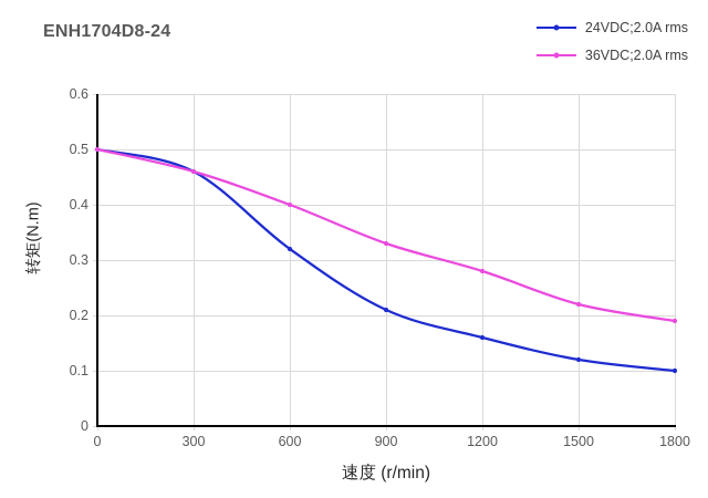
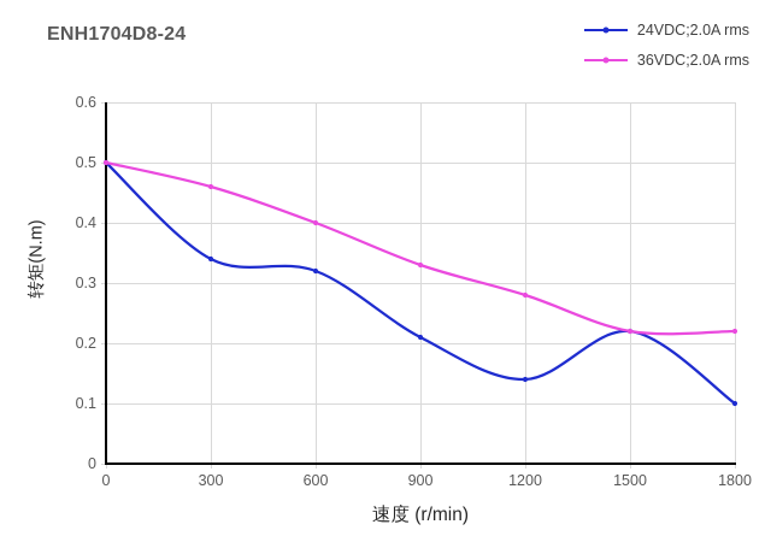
24VDC;2.0A rms/300: 0.46 -> 0.34
24VDC;2.0A rms/1200: 0.16 -> 0.14
24VDC;2.0A rms/1500: 0.12 -> 0.22
36VDC;2.0A rms/1800: 0.19 -> 0.22
